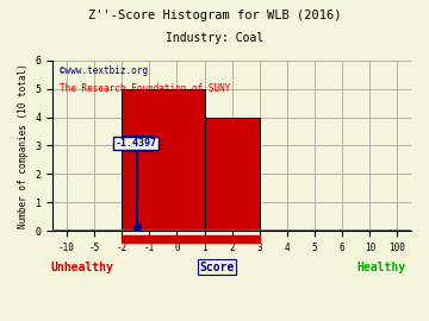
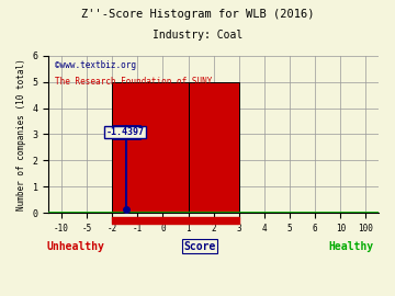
2: 4 -> 5
